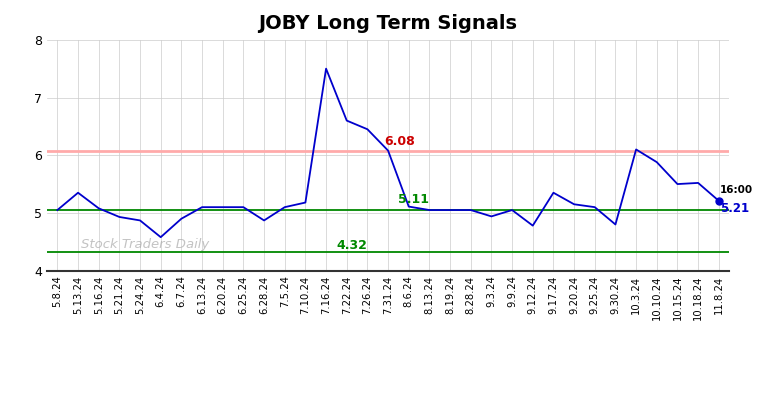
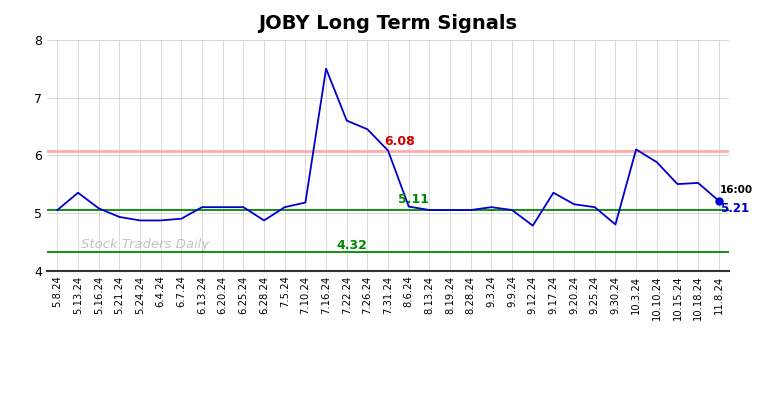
6.4.24: 4.58 -> 4.87
9.3.24: 4.94 -> 5.10
